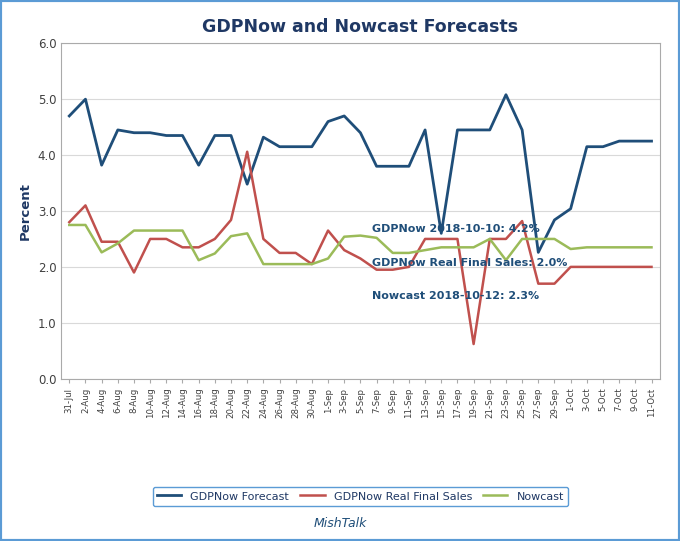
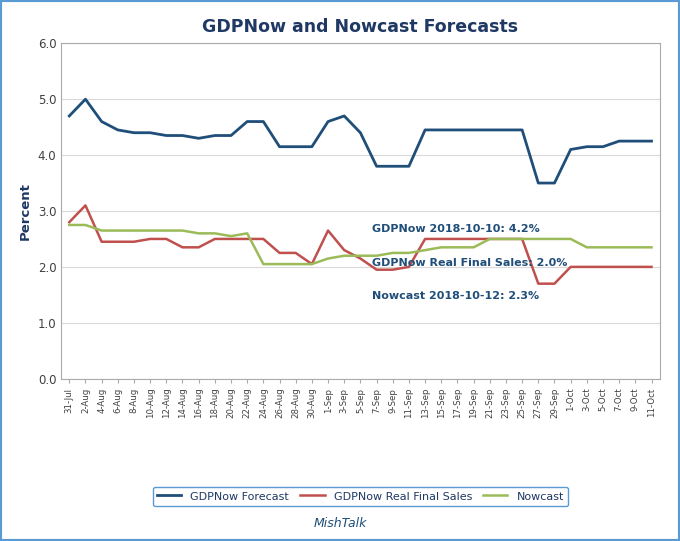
GDPNow Forecast/4-Aug: 3.82 -> 4.60
Nowcast/4-Aug: 2.26 -> 2.65
Nowcast/6-Aug: 2.42 -> 2.65
GDPNow Real Final Sales/8-Aug: 1.90 -> 2.45
GDPNow Forecast/16-Aug: 3.82 -> 4.30
Nowcast/16-Aug: 2.12 -> 2.60
Nowcast/18-Aug: 2.24 -> 2.60
GDPNow Real Final Sales/20-Aug: 2.84 -> 2.50
GDPNow Forecast/22-Aug: 3.48 -> 4.60
GDPNow Real Final Sales/22-Aug: 4.06 -> 2.50
GDPNow Forecast/24-Aug: 4.32 -> 4.60
Nowcast/3-Sep: 2.54 -> 2.20
Nowcast/5-Sep: 2.56 -> 2.20
Nowcast/7-Sep: 2.52 -> 2.20
GDPNow Forecast/15-Sep: 2.60 -> 4.45
GDPNow Real Final Sales/19-Sep: 0.62 -> 2.50
GDPNow Forecast/23-Sep: 5.08 -> 4.45
Nowcast/23-Sep: 2.12 -> 2.50
GDPNow Real Final Sales/25-Sep: 2.82 -> 2.50
GDPNow Forecast/27-Sep: 2.26 -> 3.50
GDPNow Forecast/29-Sep: 2.84 -> 3.50
GDPNow Forecast/1-Oct: 3.04 -> 4.10
Nowcast/1-Oct: 2.32 -> 2.50
